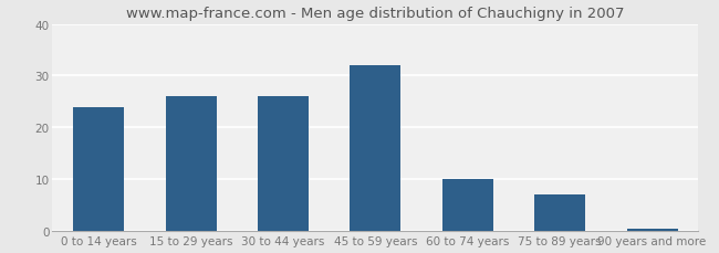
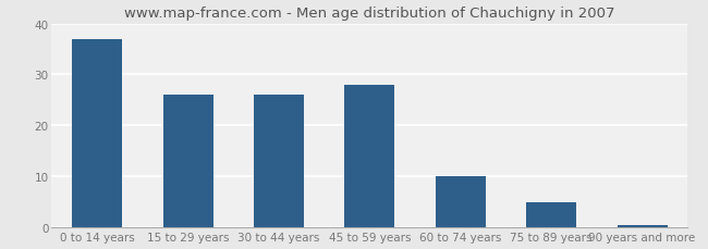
0 to 14 years: 24.0 -> 37.0
45 to 59 years: 32.0 -> 28.0
75 to 89 years: 7.0 -> 5.0
